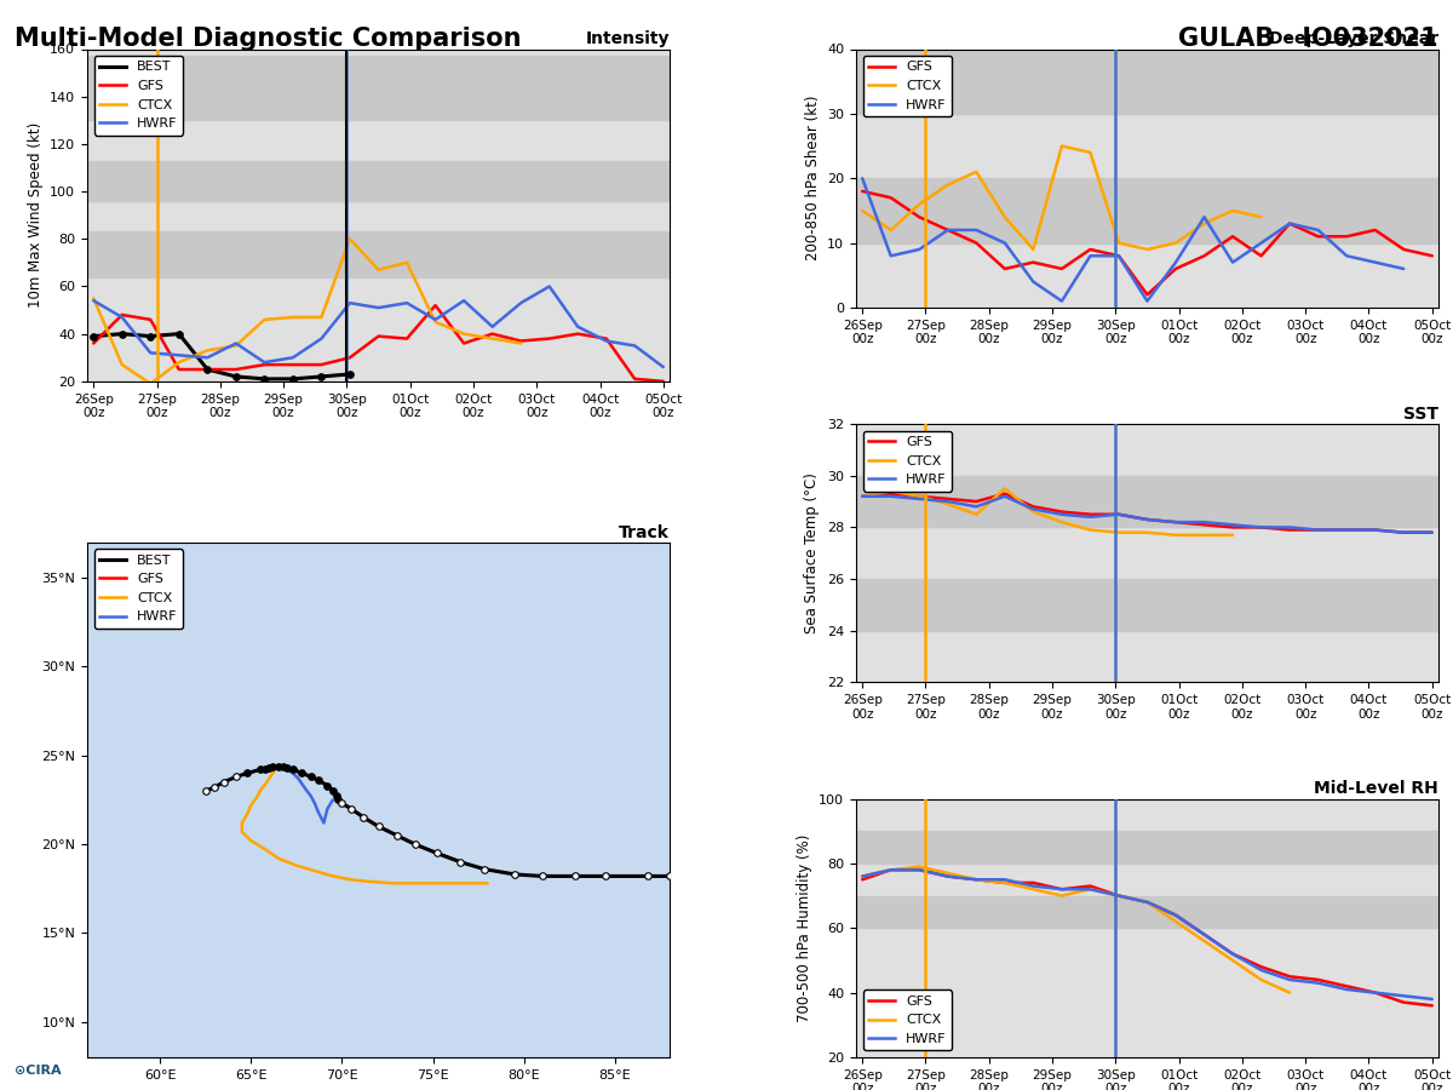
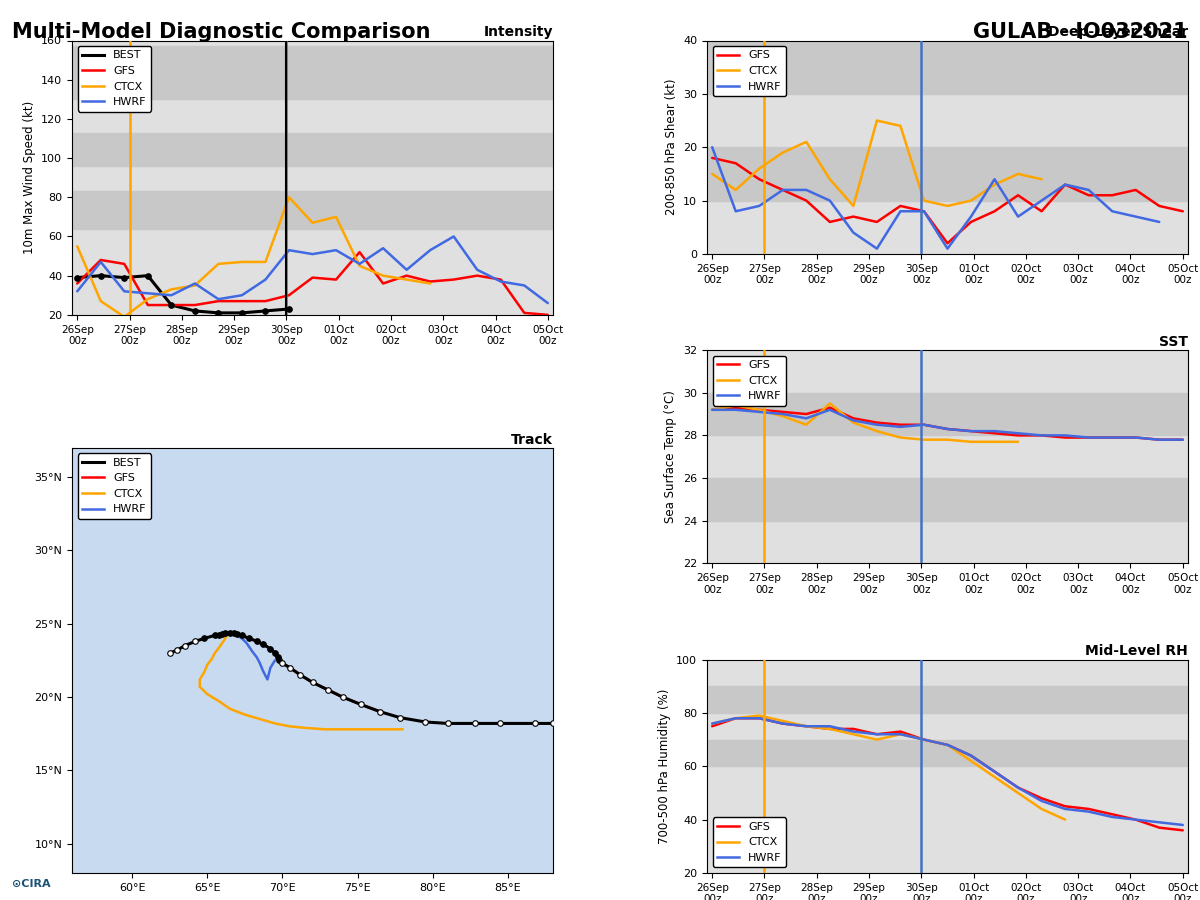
Intensity/HWRF/26Sep 00z: 54 -> 32
